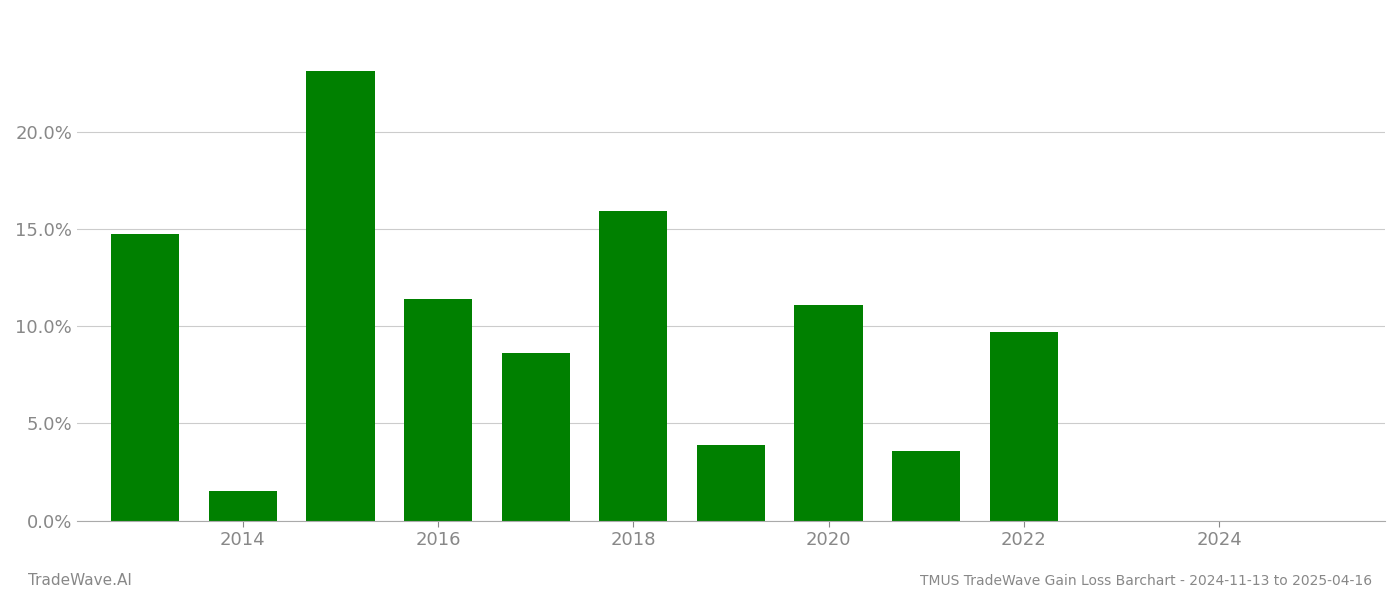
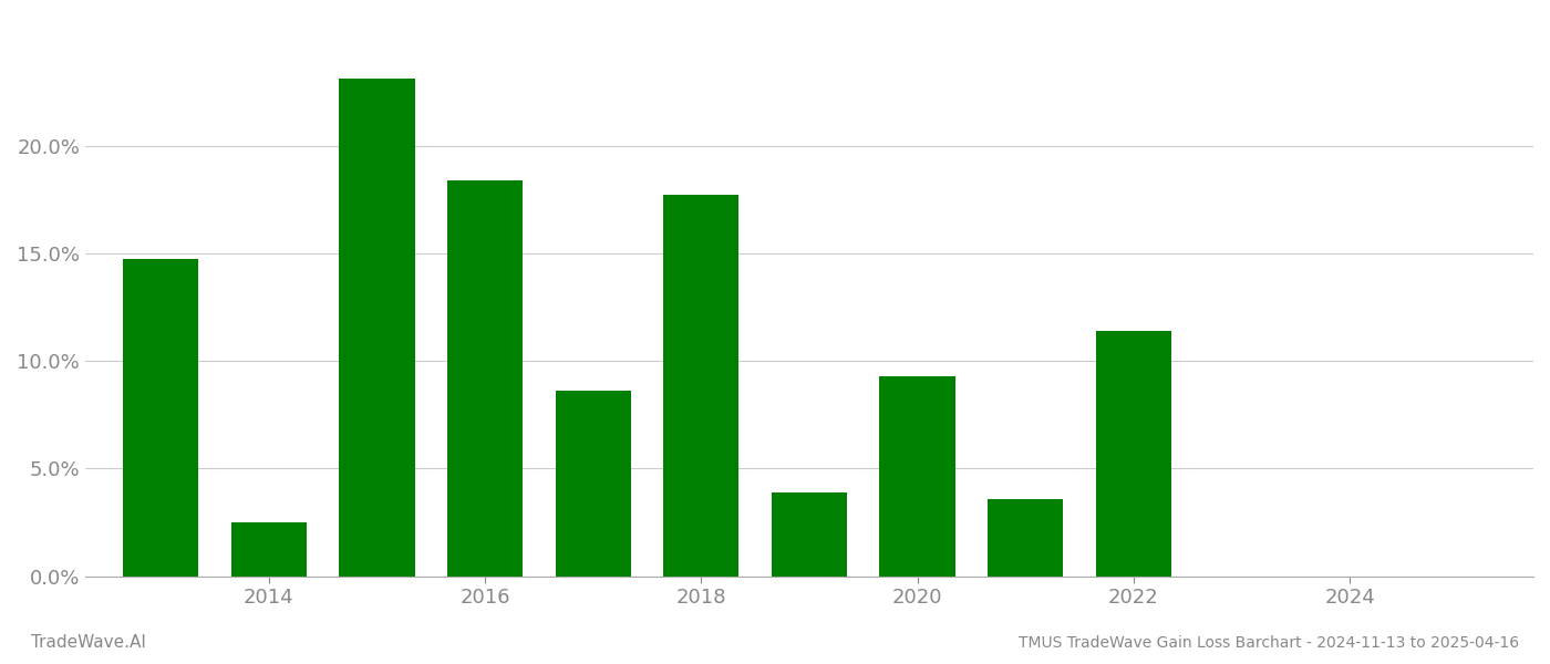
2014: 1.5% -> 2.5%
2016: 11.4% -> 18.4%
2018: 15.9% -> 17.7%
2020: 11.1% -> 9.3%
2022: 9.7% -> 11.4%
